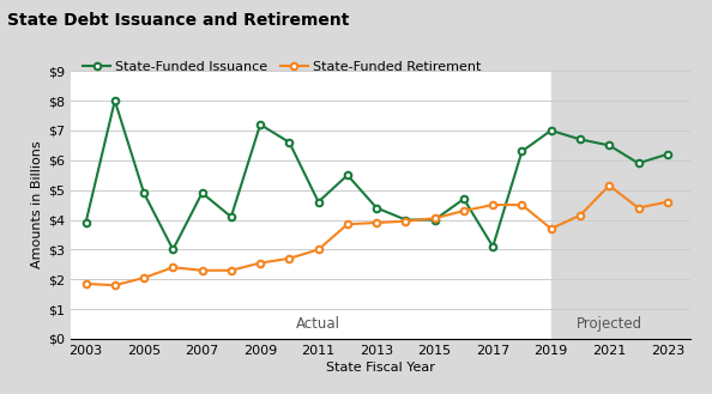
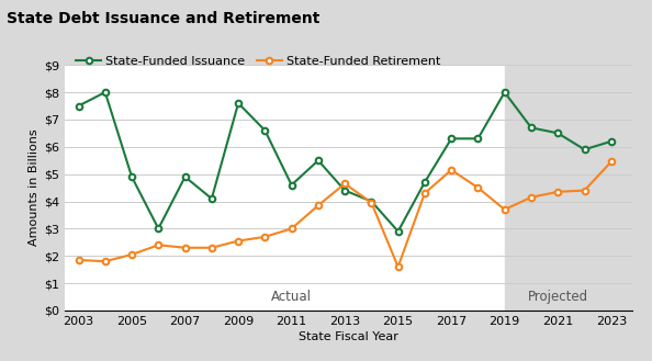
State-Funded Issuance/2003: $3.9 -> $7.5
State-Funded Issuance/2009: $7.2 -> $7.6
State-Funded Retirement/2013: $3.90 -> $4.65
State-Funded Issuance/2015: $4.0 -> $2.9
State-Funded Retirement/2015: $4.05 -> $1.60
State-Funded Issuance/2017: $3.1 -> $6.3
State-Funded Retirement/2017: $4.50 -> $5.15
State-Funded Issuance/2019: $7.0 -> $8.0
State-Funded Retirement/2021: $5.15 -> $4.35
State-Funded Retirement/2023: $4.60 -> $5.45
